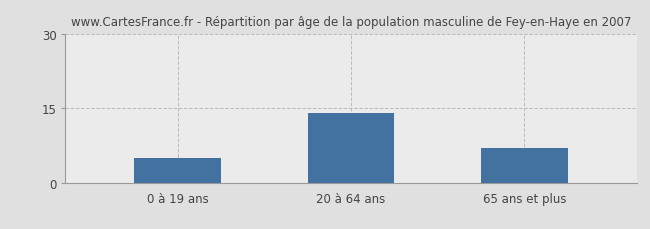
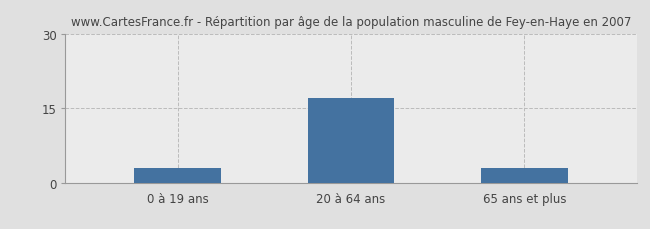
0 à 19 ans: 5 -> 3
20 à 64 ans: 14 -> 17
65 ans et plus: 7 -> 3
